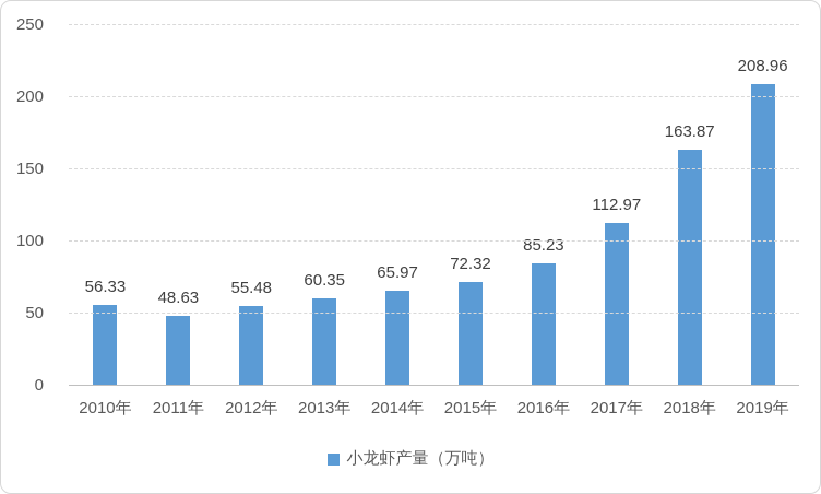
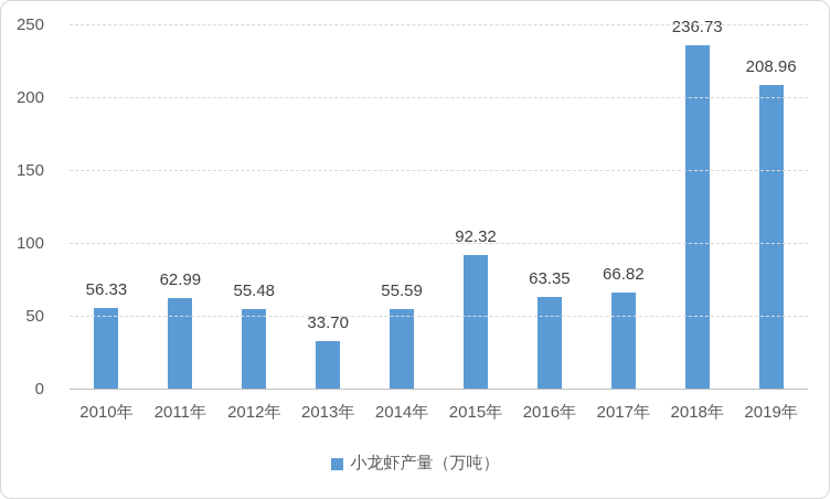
2011年: 48.63 -> 62.99
2013年: 60.35 -> 33.70
2014年: 65.97 -> 55.59
2015年: 72.32 -> 92.32
2016年: 85.23 -> 63.35
2017年: 112.97 -> 66.82
2018年: 163.87 -> 236.73
